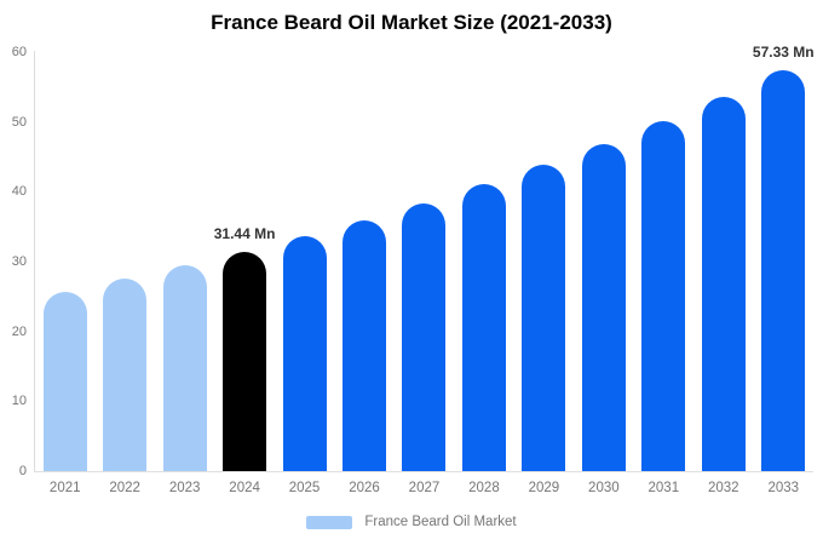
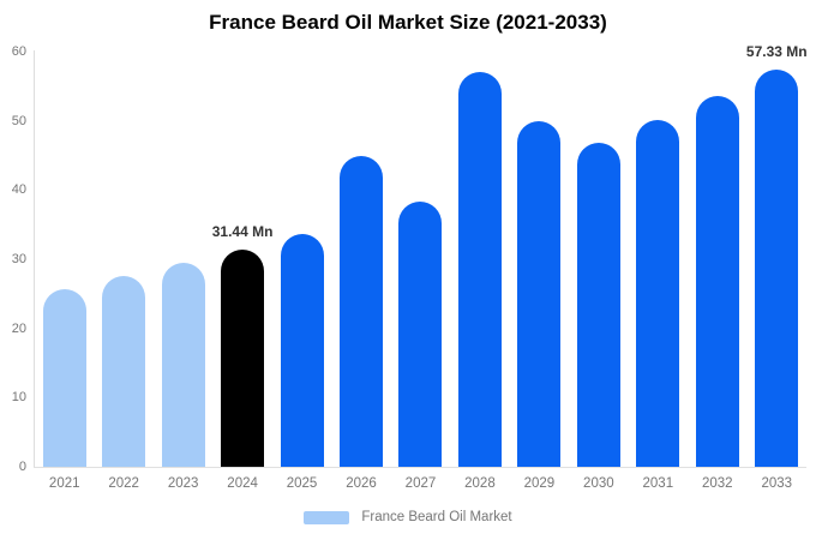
2026: 36 -> 45
2028: 41 -> 57
2029: 44 -> 50
